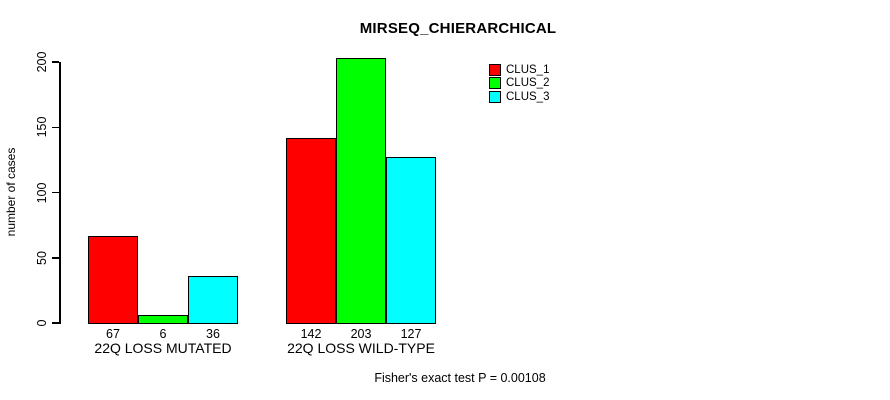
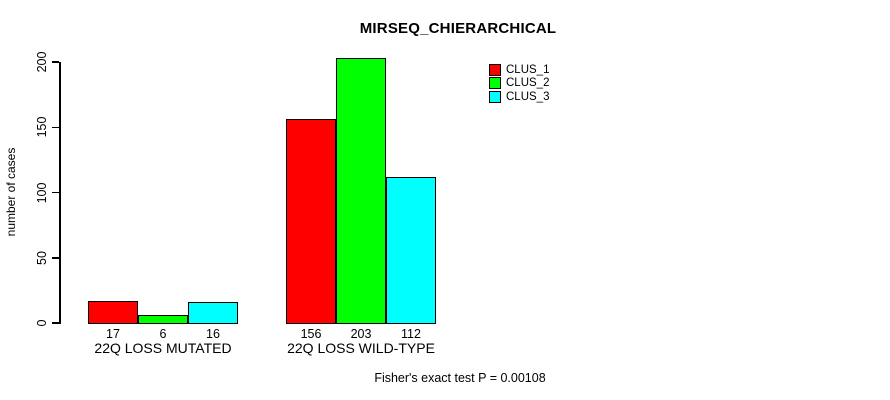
CLUS_1/22Q LOSS MUTATED: 67 -> 17
CLUS_3/22Q LOSS MUTATED: 36 -> 16
CLUS_1/22Q LOSS WILD-TYPE: 142 -> 156
CLUS_3/22Q LOSS WILD-TYPE: 127 -> 112
